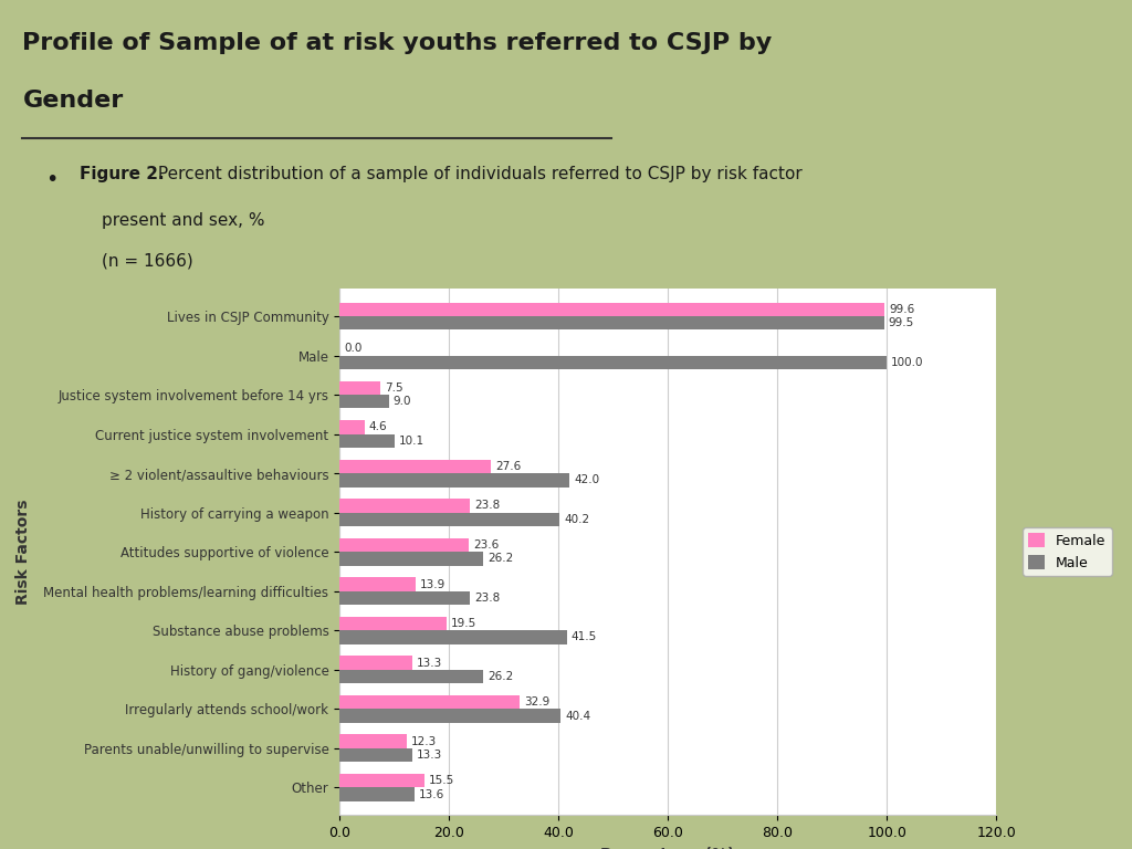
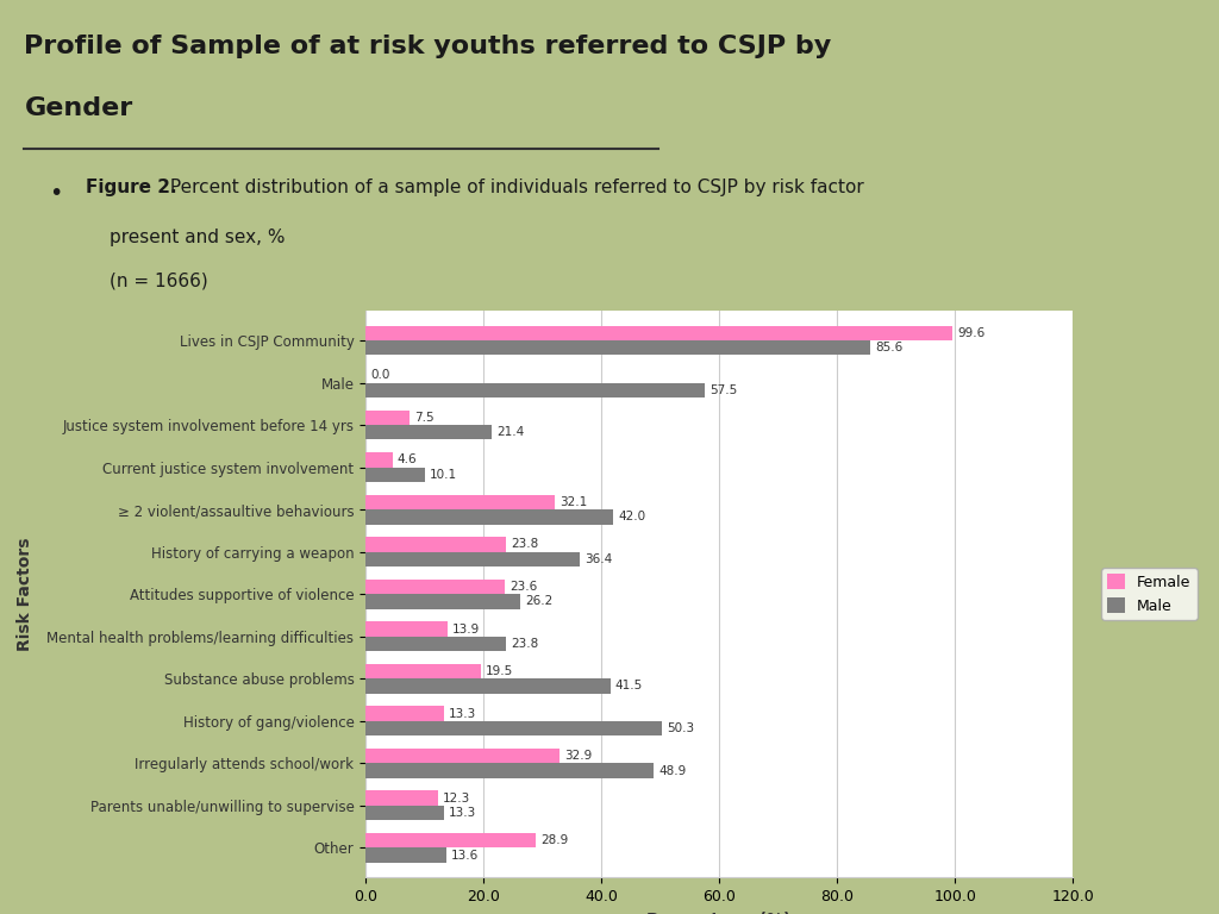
Male/Lives in CSJP Community: 99.5 -> 85.6
Male/Male: 100.0 -> 57.5
Male/Justice system involvement before 14 yrs: 9.0 -> 21.4
Female/≥ 2 violent/assaultive behaviours: 27.6 -> 32.1
Male/History of carrying a weapon: 40.2 -> 36.4
Male/History of gang/violence: 26.2 -> 50.3
Male/Irregularly attends school/work: 40.4 -> 48.9
Female/Other: 15.5 -> 28.9
